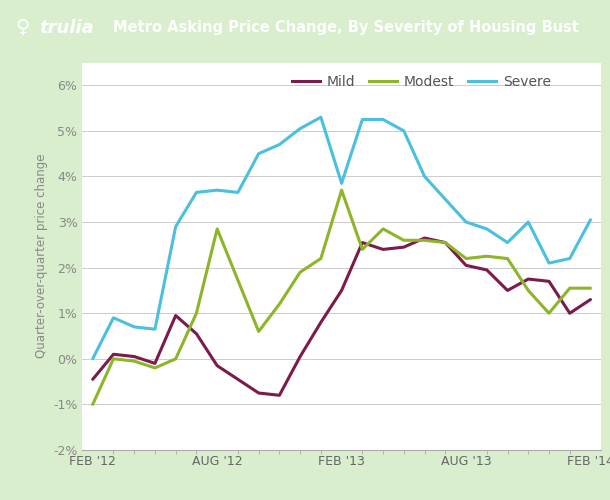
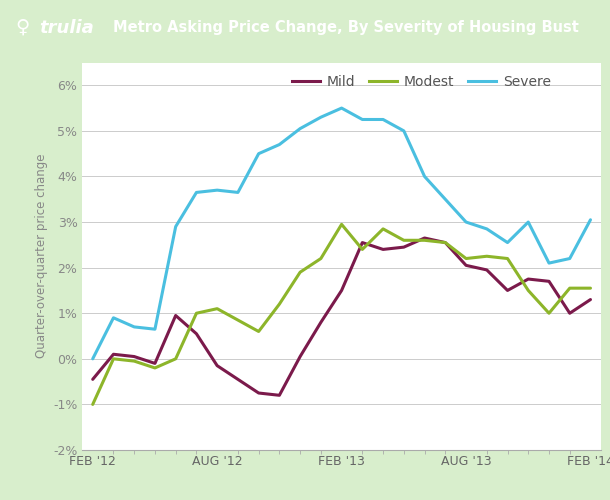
Modest/AUG '12: 2.85% -> 1.10%
Modest/FEB '13: 3.70% -> 2.95%
Severe/FEB '13: 3.85% -> 5.50%
